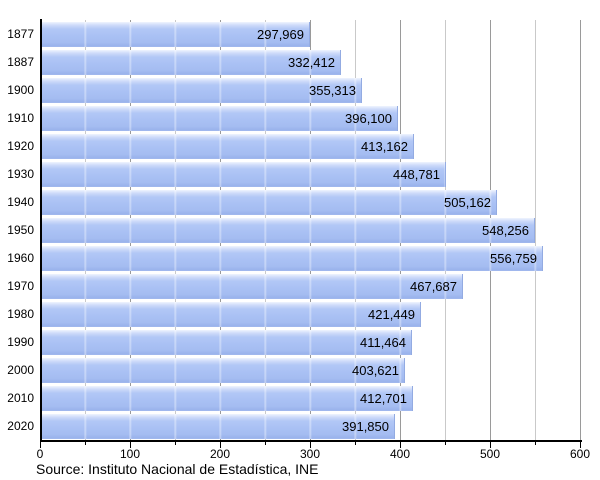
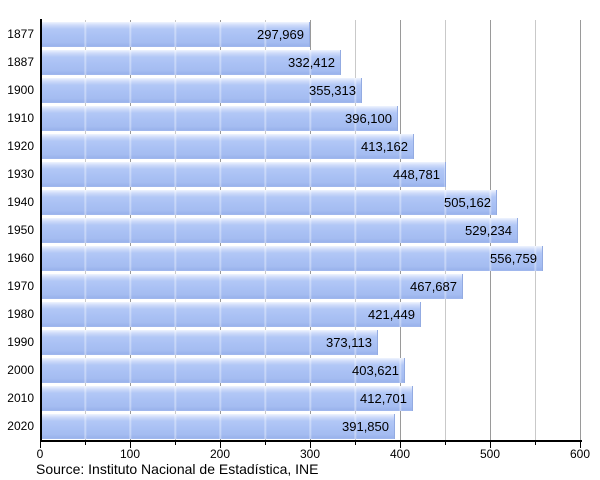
1950: 548,256 -> 529,234
1990: 411,464 -> 373,113
